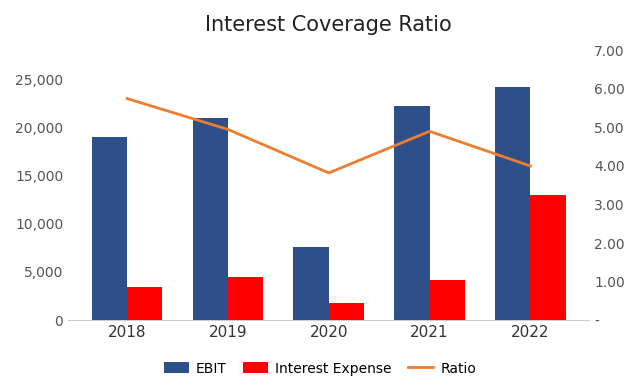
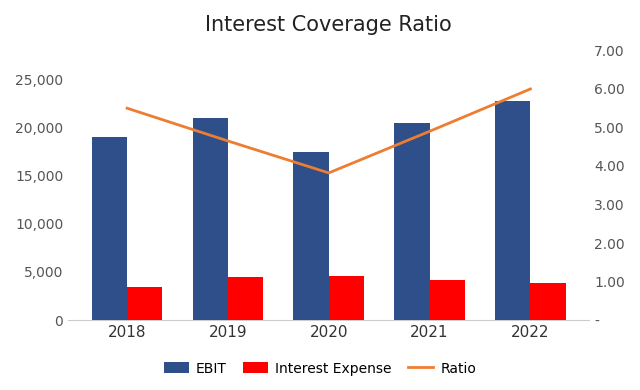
Ratio/2018: 5.75 -> 5.50
Ratio/2019: 4.95 -> 4.65
EBIT/2020: 7,600 -> 17,500
Interest Expense/2020: 1,800 -> 4,600
EBIT/2021: 22,200 -> 20,500
EBIT/2022: 24,200 -> 22,700
Ratio/2022: 4.00 -> 6.00
Interest Expense/2022: 13,000 -> 3,800
